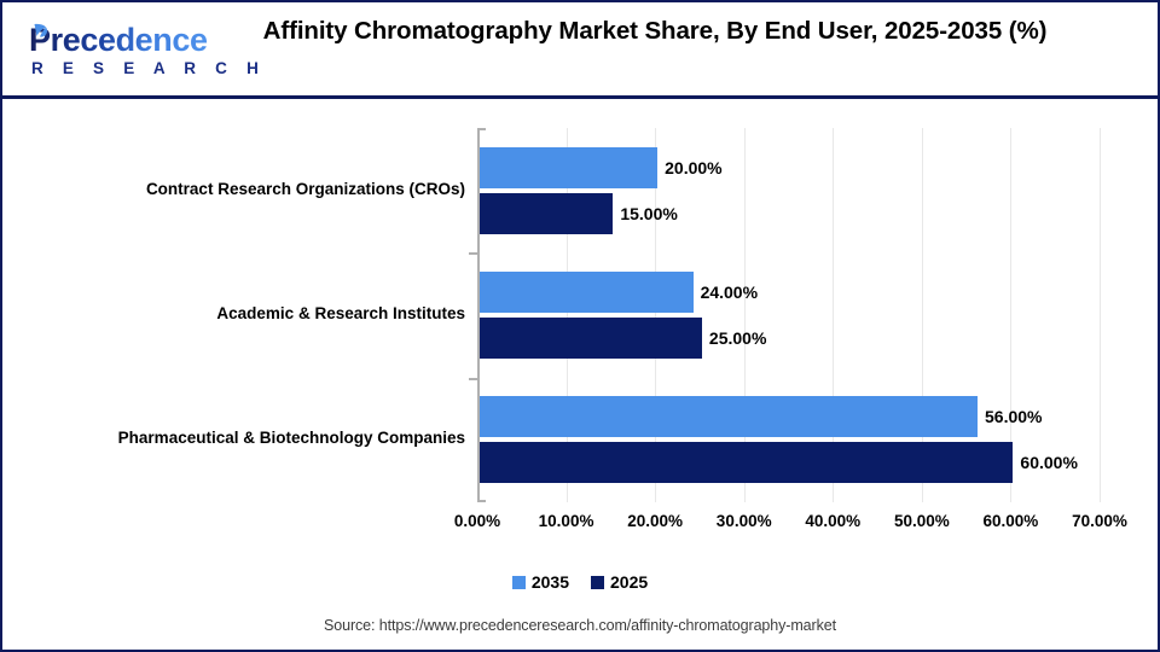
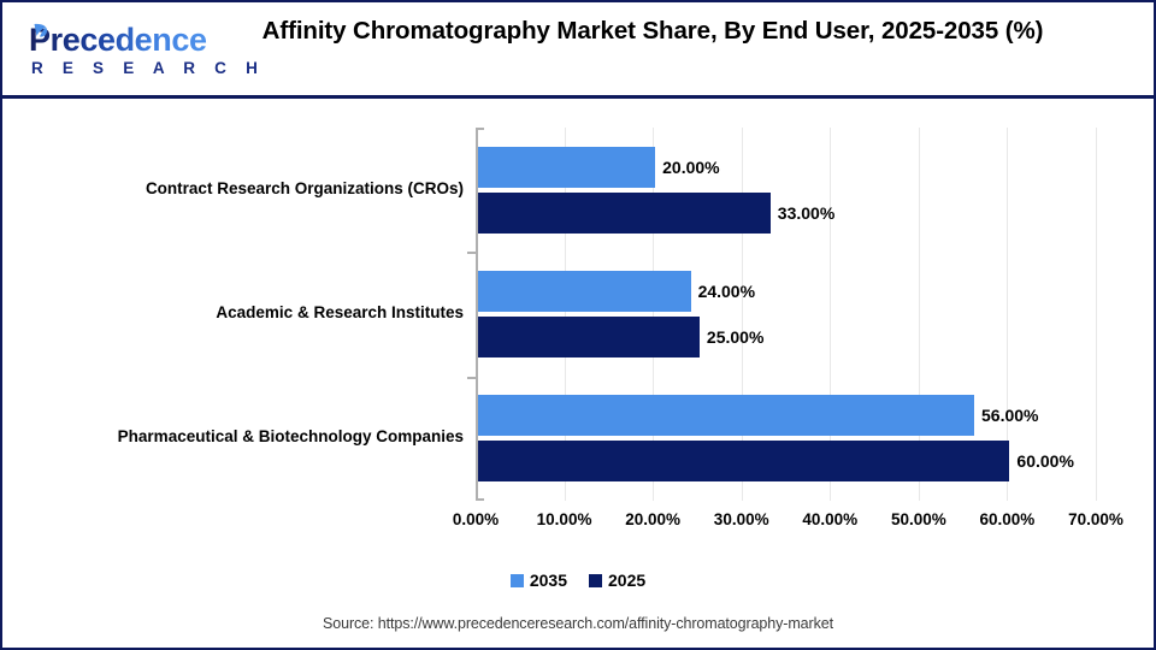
2025/Contract Research Organizations (CROs): 15.00% -> 33.00%
